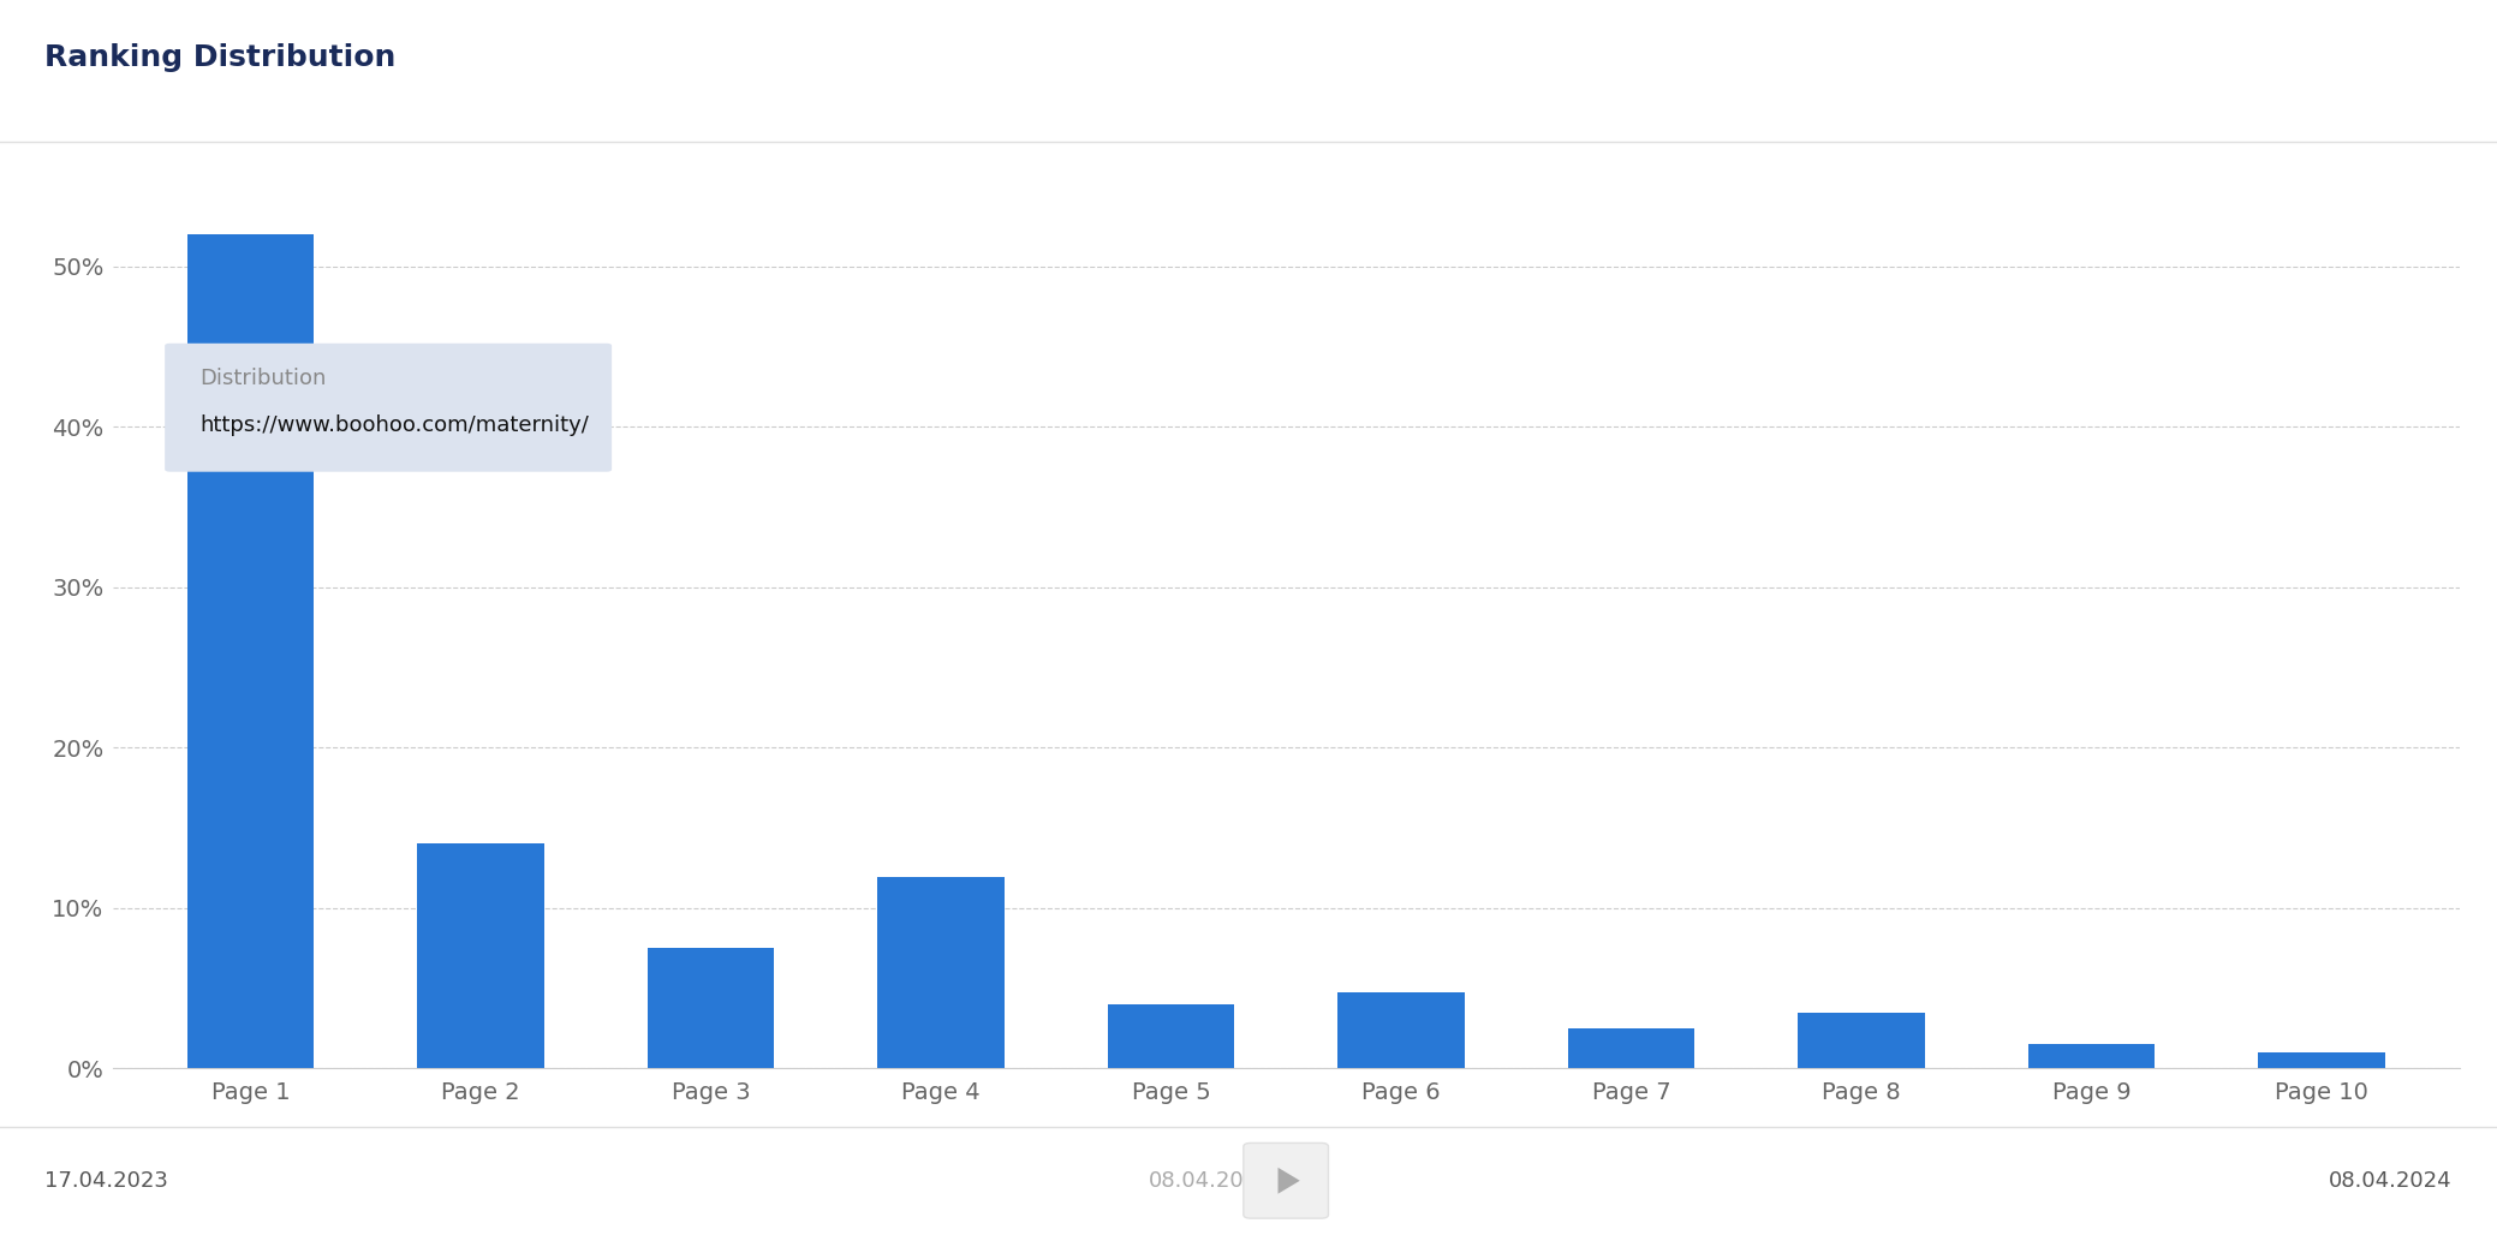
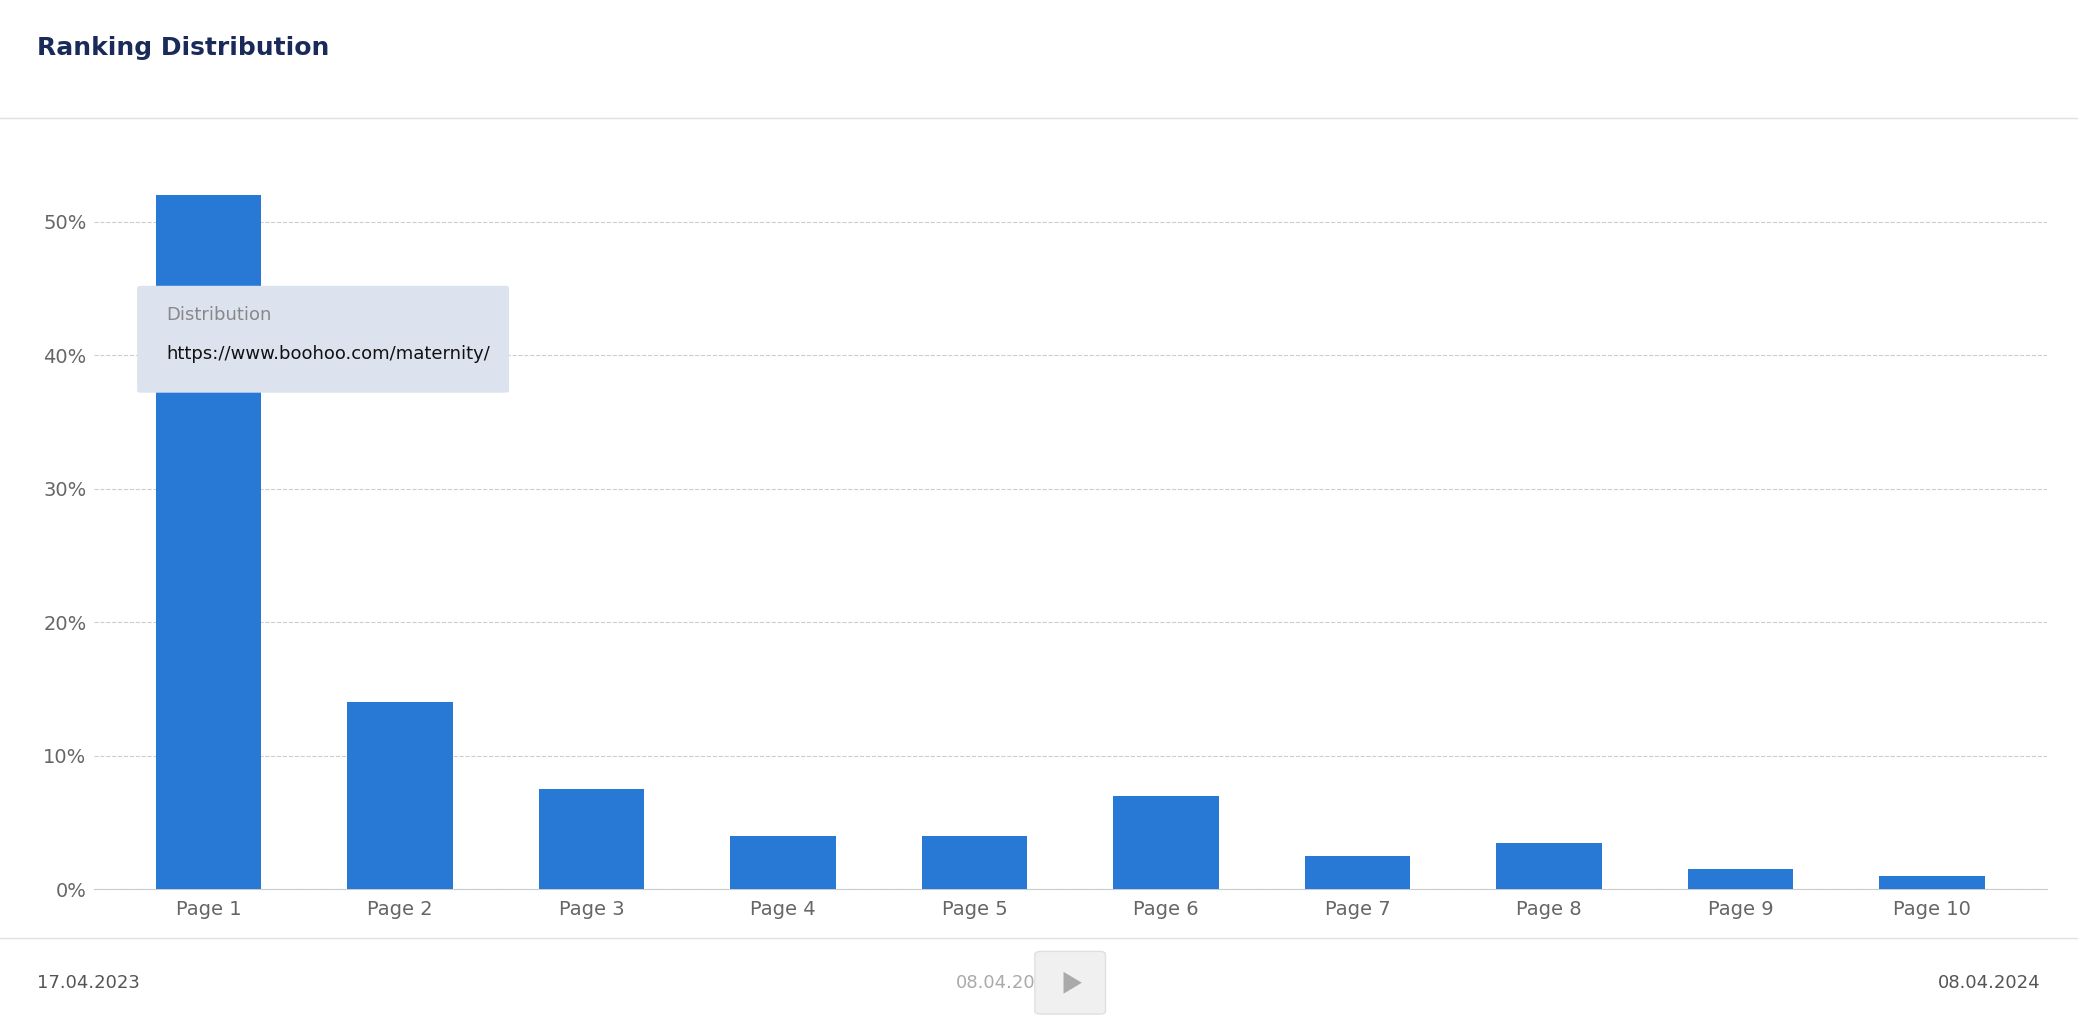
Page 4: 11.9% -> 4.0%
Page 6: 4.7% -> 7.0%
